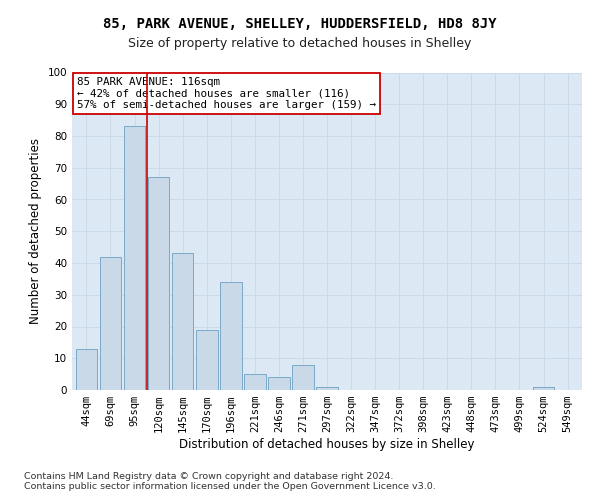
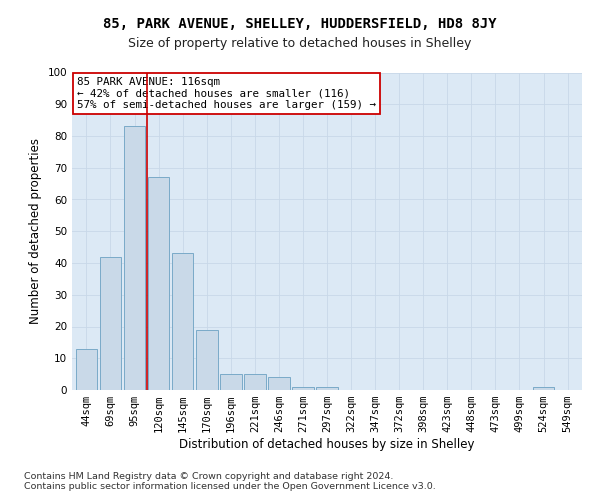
196sqm: 34 -> 5
271sqm: 8 -> 1
